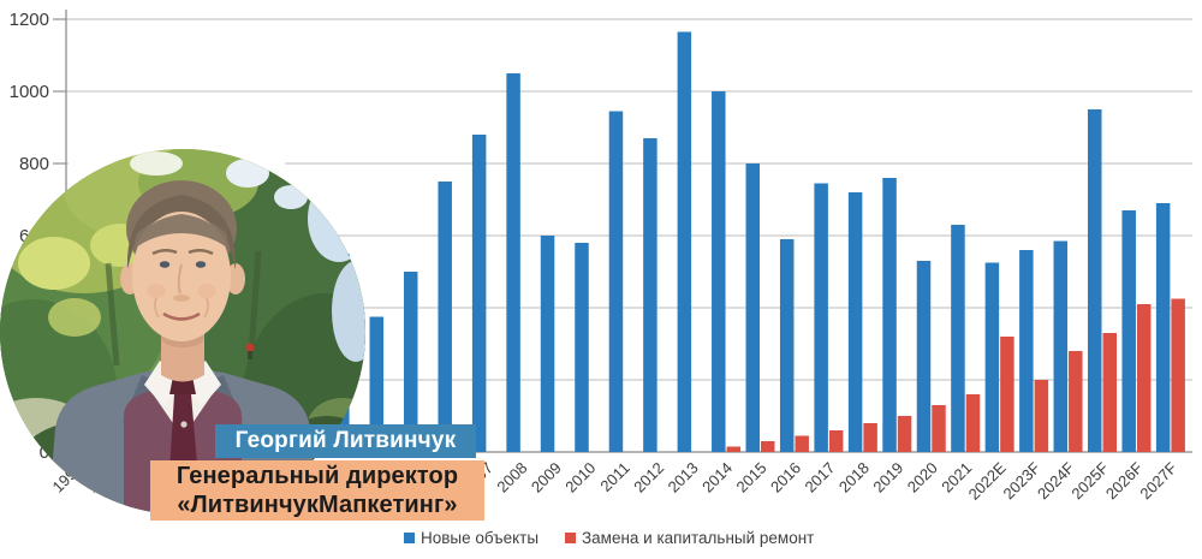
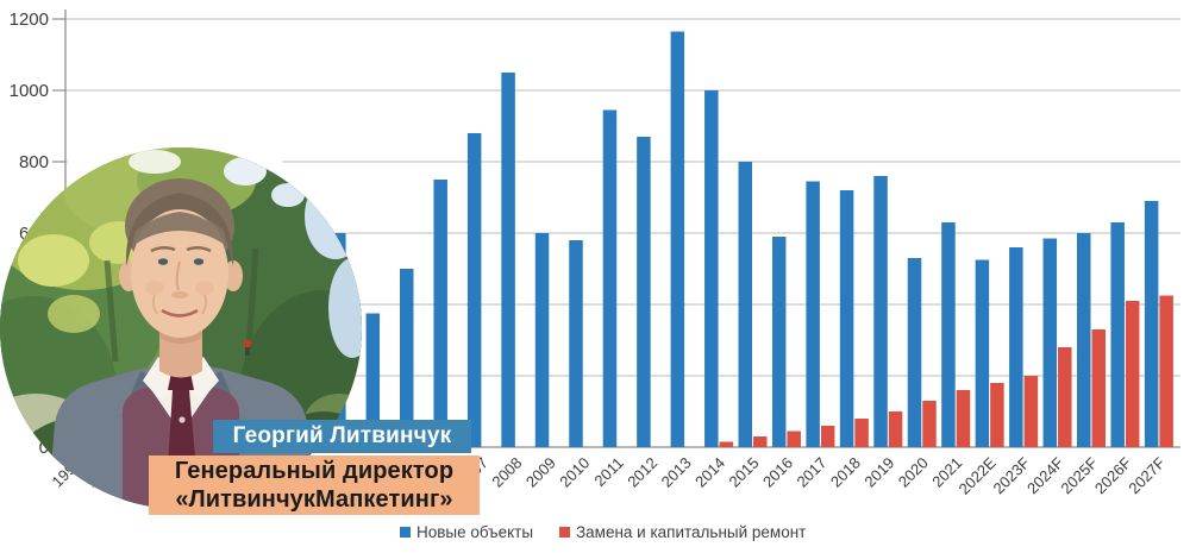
Новые объекты/2003: 550 -> 600
Замена и капитальный ремонт/2022E: 320 -> 180
Новые объекты/2025F: 950 -> 600
Новые объекты/2026F: 670 -> 630
